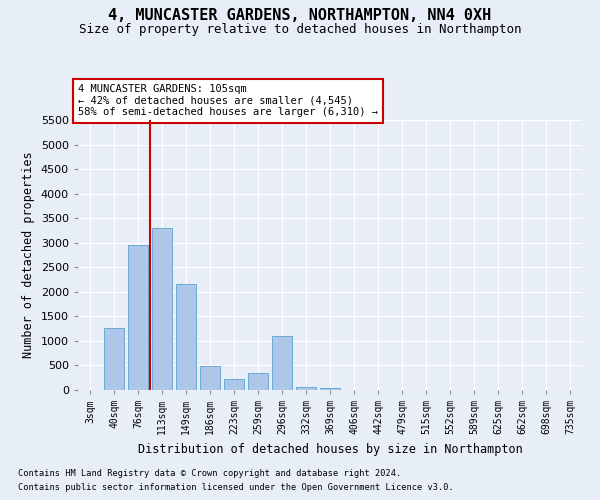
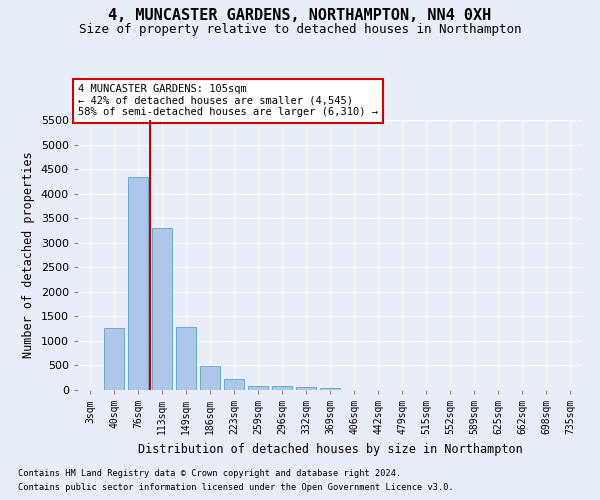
76sqm: 2950 -> 4330
149sqm: 2150 -> 1280
259sqm: 350 -> 90
296sqm: 1100 -> 80
